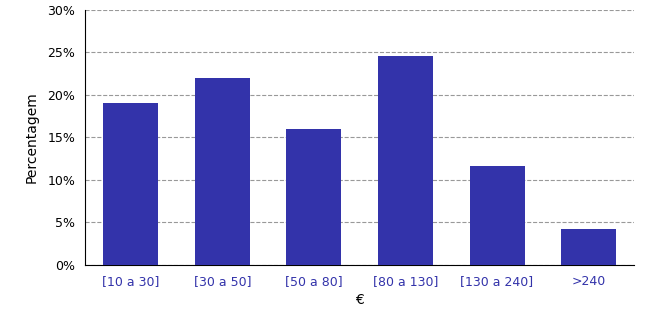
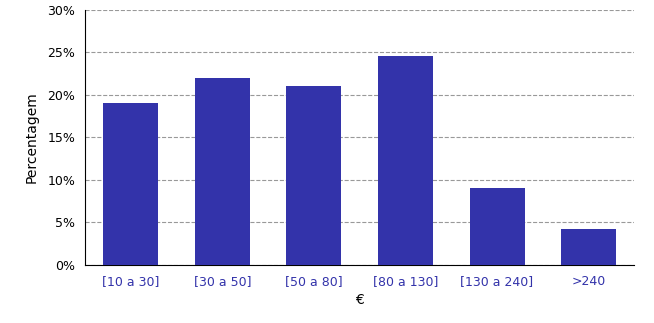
[50 a 80]: 16.0% -> 21.0%
[130 a 240]: 11.6% -> 9.0%
